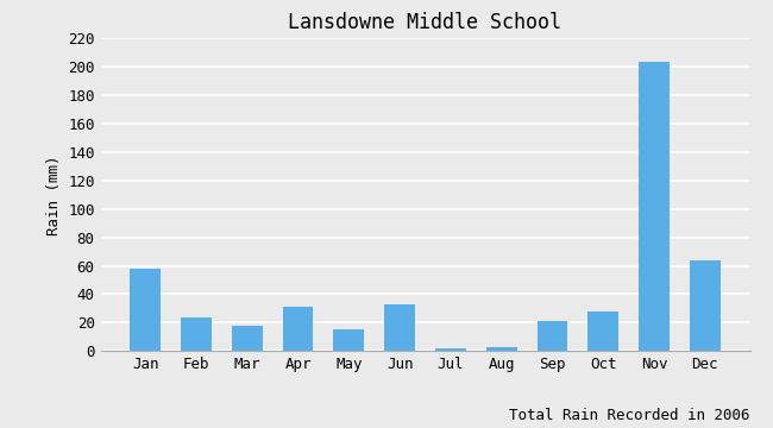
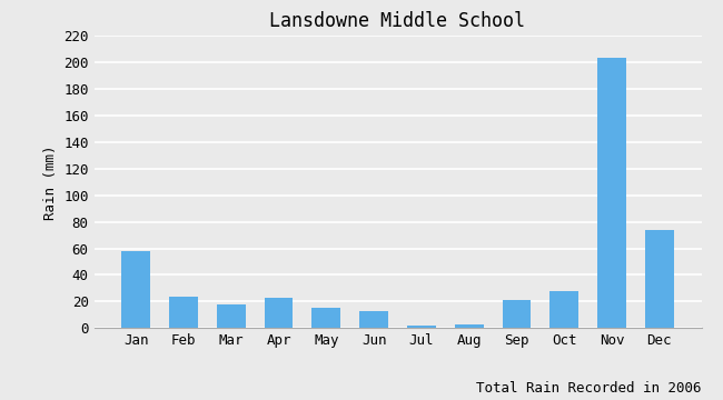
Apr: 31 -> 23
Jun: 33 -> 13
Dec: 64 -> 74
